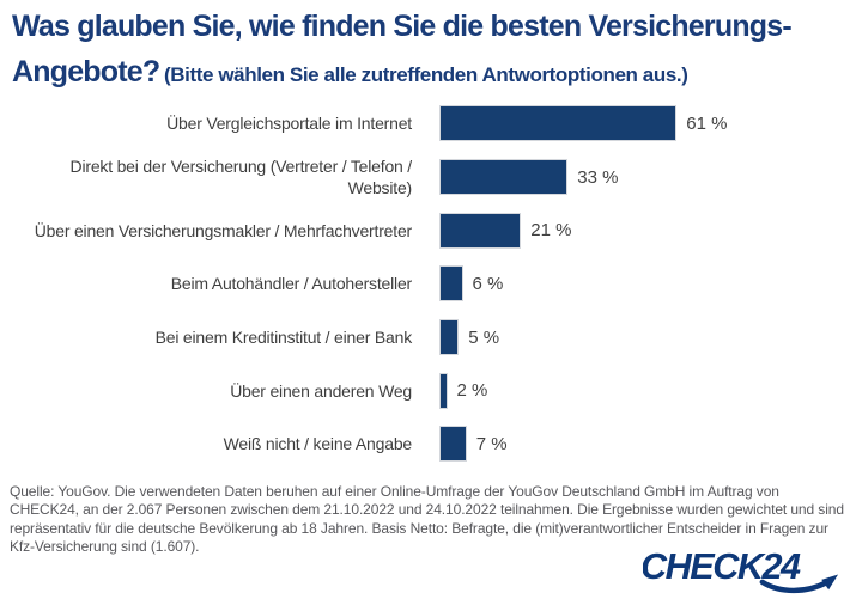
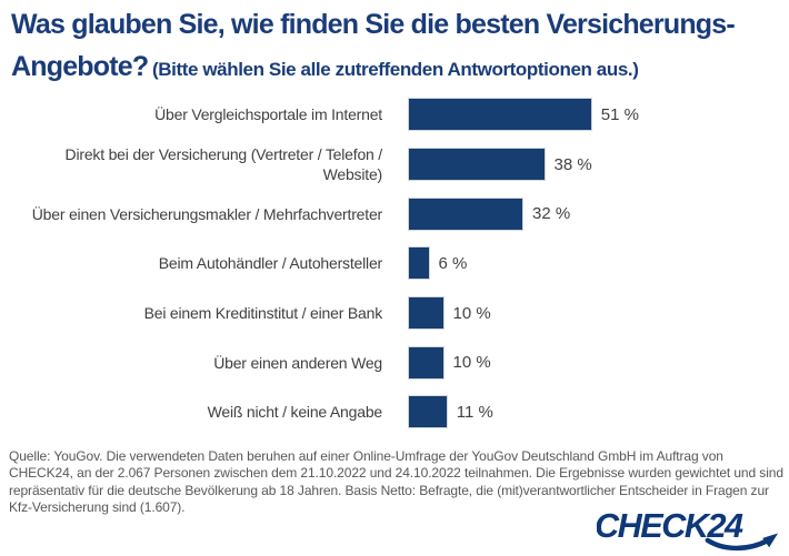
Über Vergleichsportale im Internet: 61 -> 51
Direkt bei der Versicherung (Vertreter / Telefon / Website): 33 -> 38
Über einen Versicherungsmakler / Mehrfachvertreter: 21 -> 32
Bei einem Kreditinstitut / einer Bank: 5 -> 10
Über einen anderen Weg: 2 -> 10
Weiß nicht / keine Angabe: 7 -> 11
